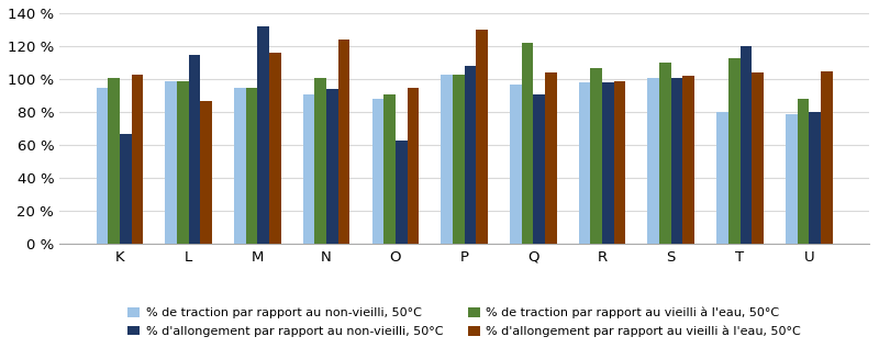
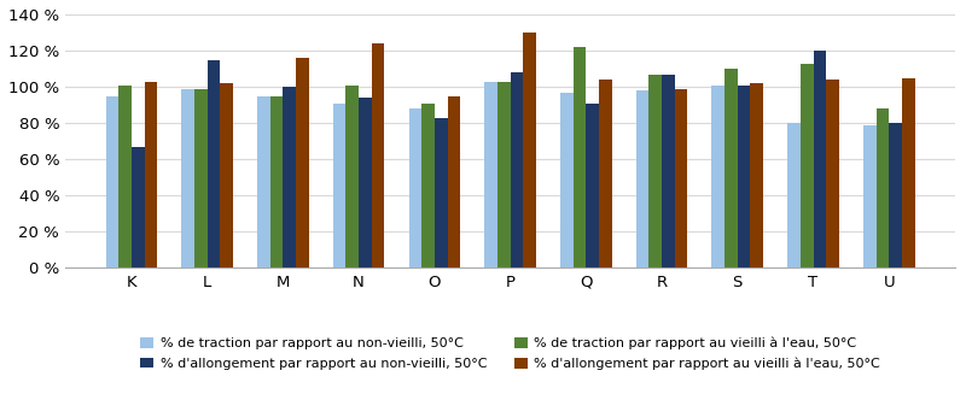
% d'allongement par rapport au vieilli à l'eau, 50°C/L: 87 % -> 102 %
% d'allongement par rapport au non-vieilli, 50°C/M: 132 % -> 100 %
% d'allongement par rapport au non-vieilli, 50°C/O: 63 % -> 83 %
% d'allongement par rapport au non-vieilli, 50°C/R: 98 % -> 107 %
